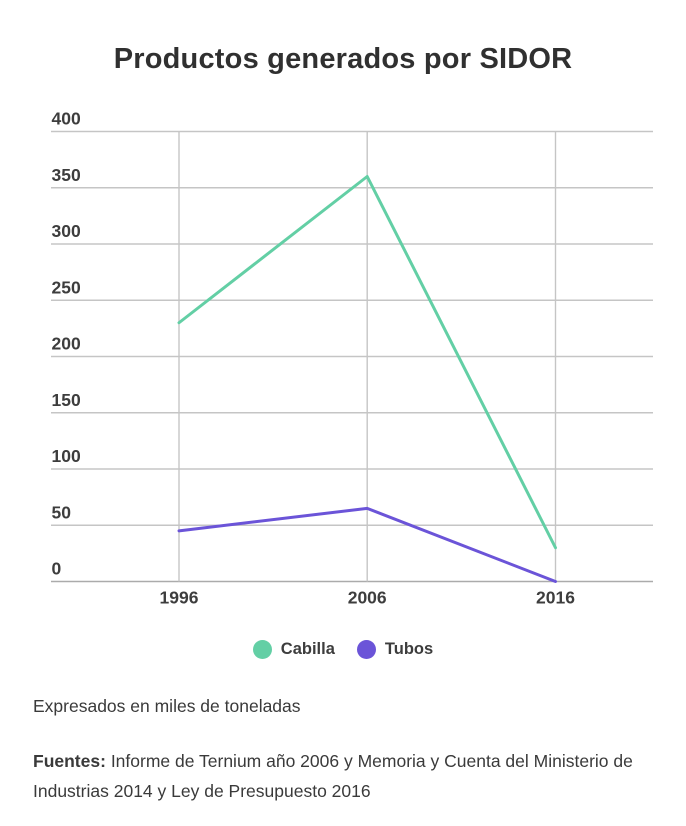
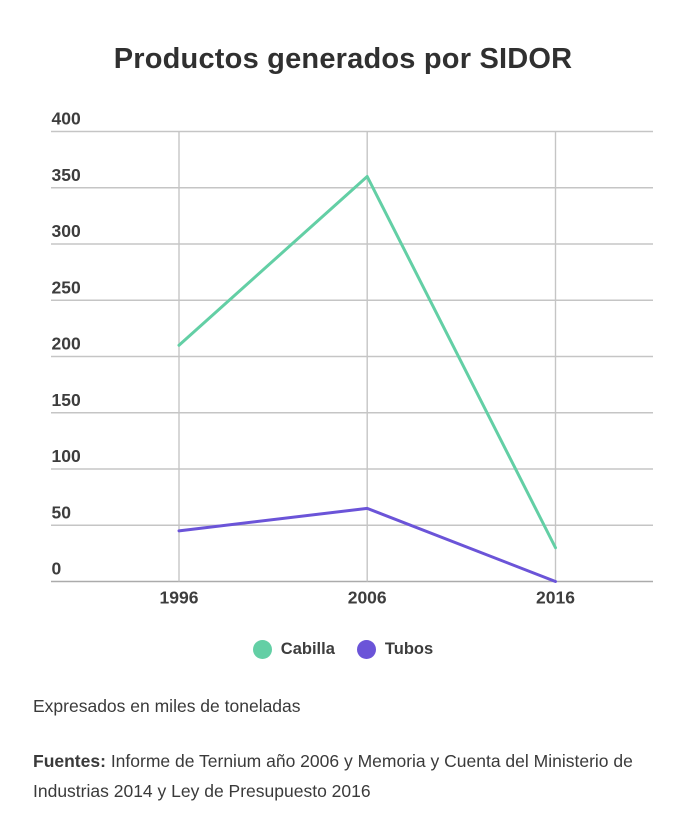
Cabilla/1996: 230 -> 210
